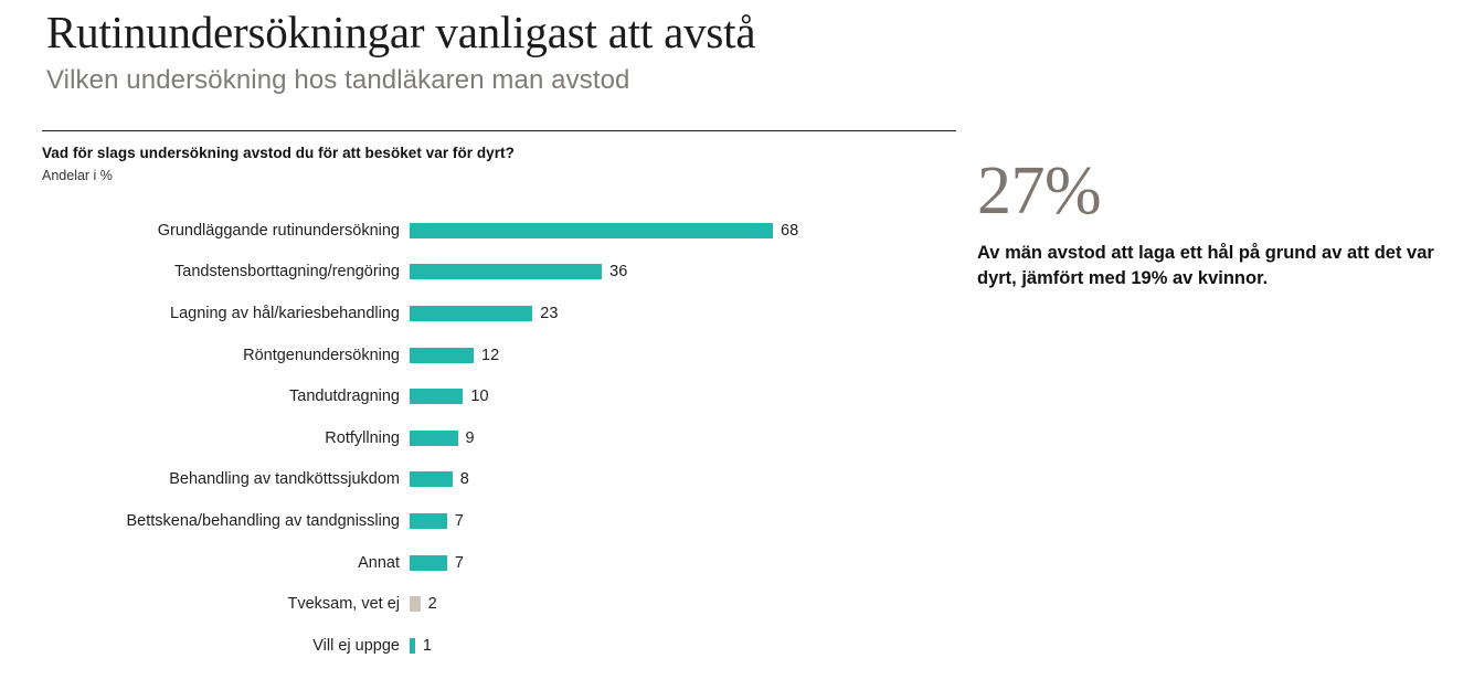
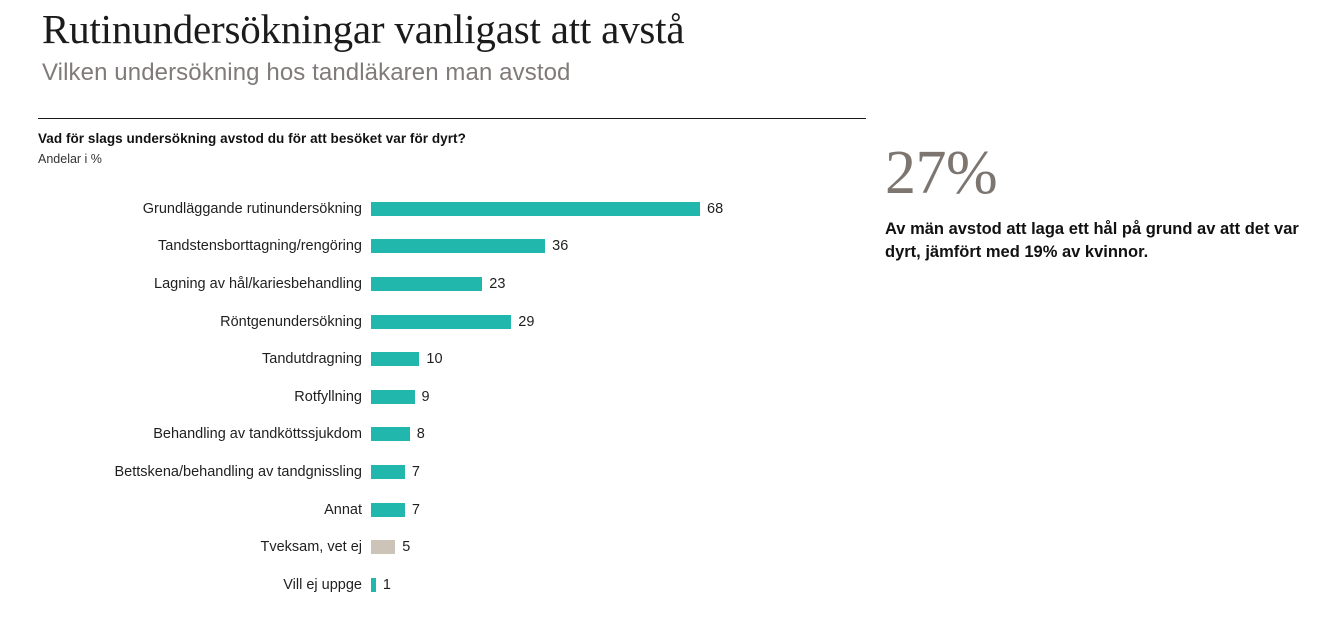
Röntgenundersökning: 12 -> 29
Tveksam, vet ej: 2 -> 5
